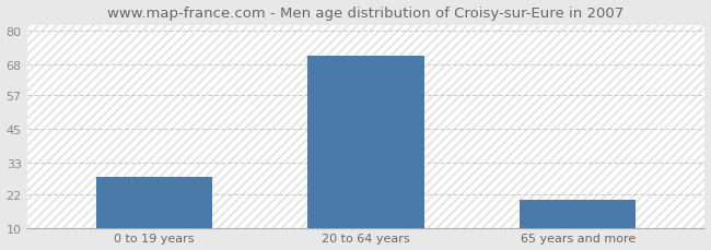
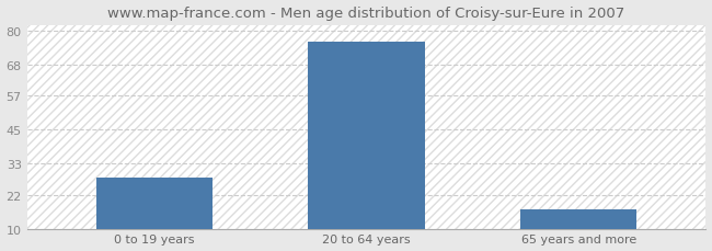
20 to 64 years: 71 -> 76
65 years and more: 20 -> 17
